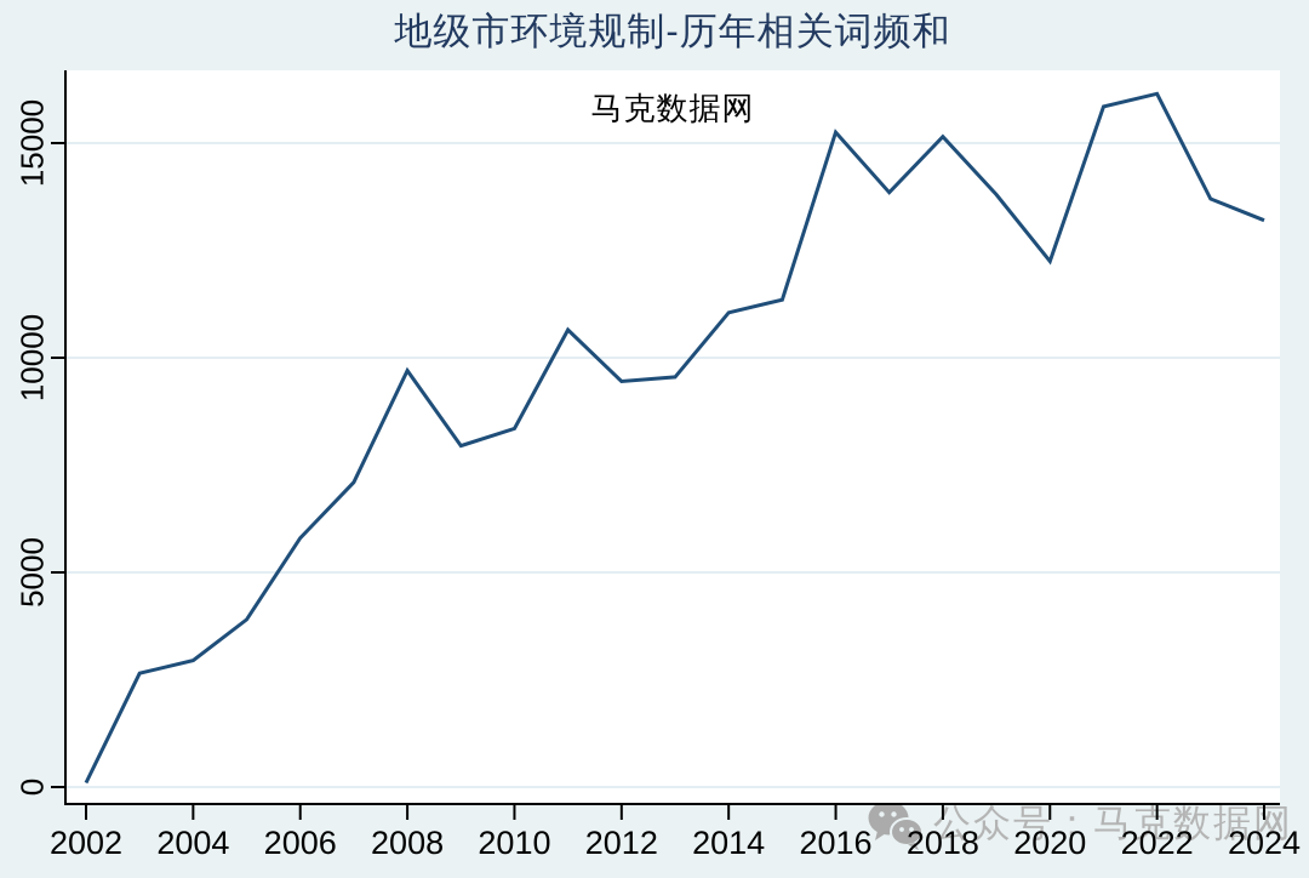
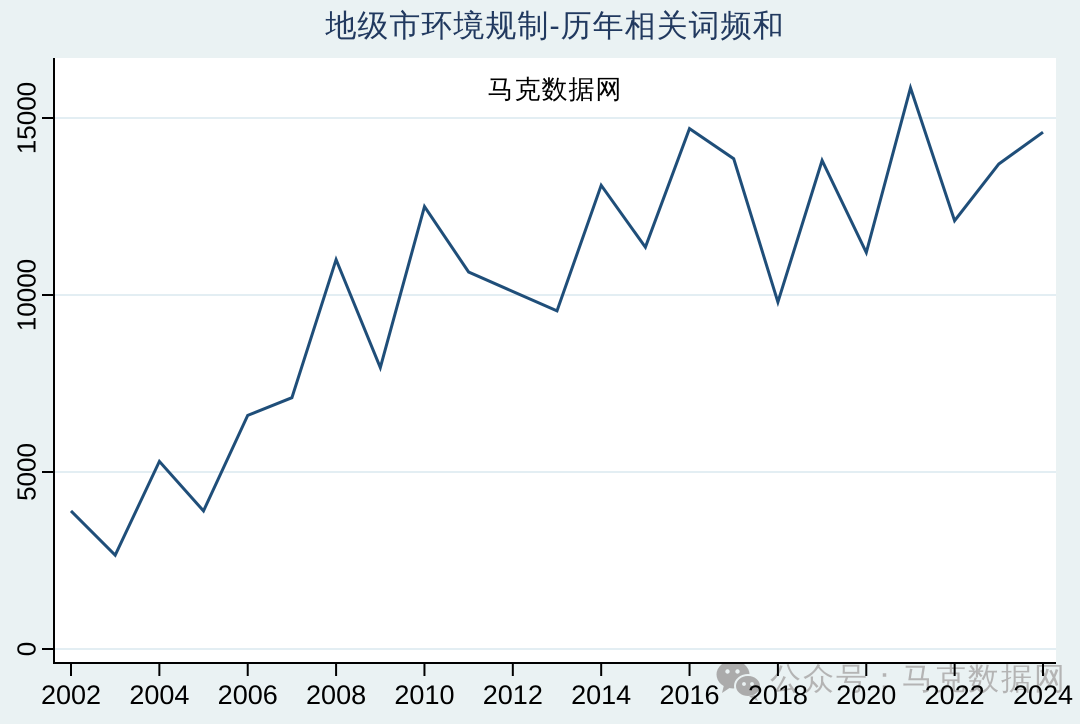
2002: 100 -> 3900
2004: 3000 -> 5300
2006: 5800 -> 6600
2008: 9700 -> 11000
2010: 8400 -> 12500
2012: 9400 -> 10100
2014: 11000 -> 13100
2016: 15200 -> 14700
2018: 15200 -> 9800
2020: 12200 -> 11200
2022: 16200 -> 12100
2024: 13200 -> 14600
